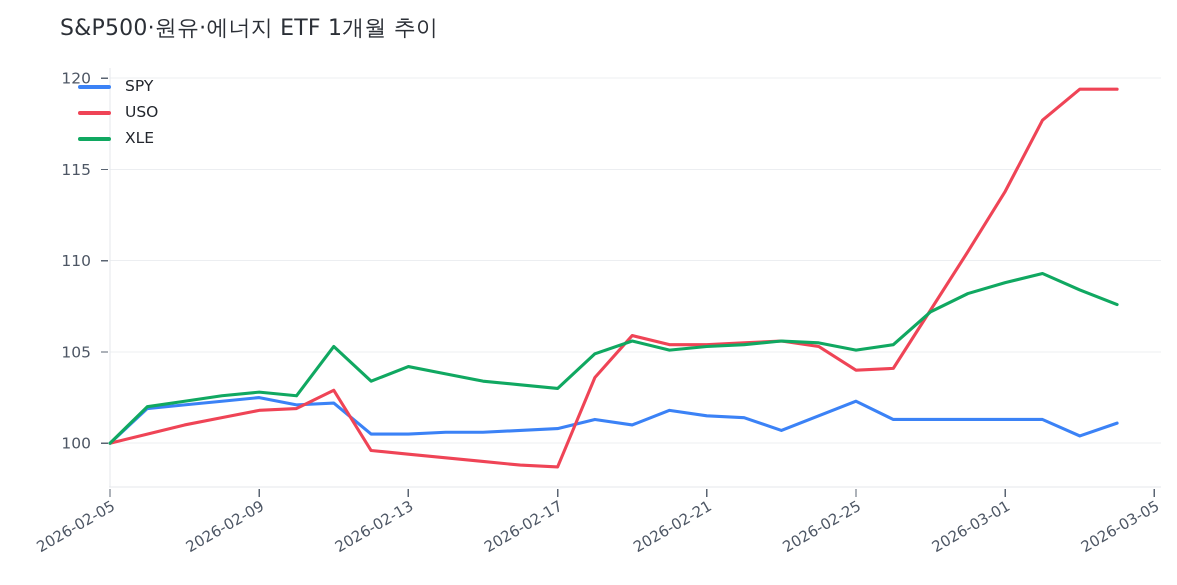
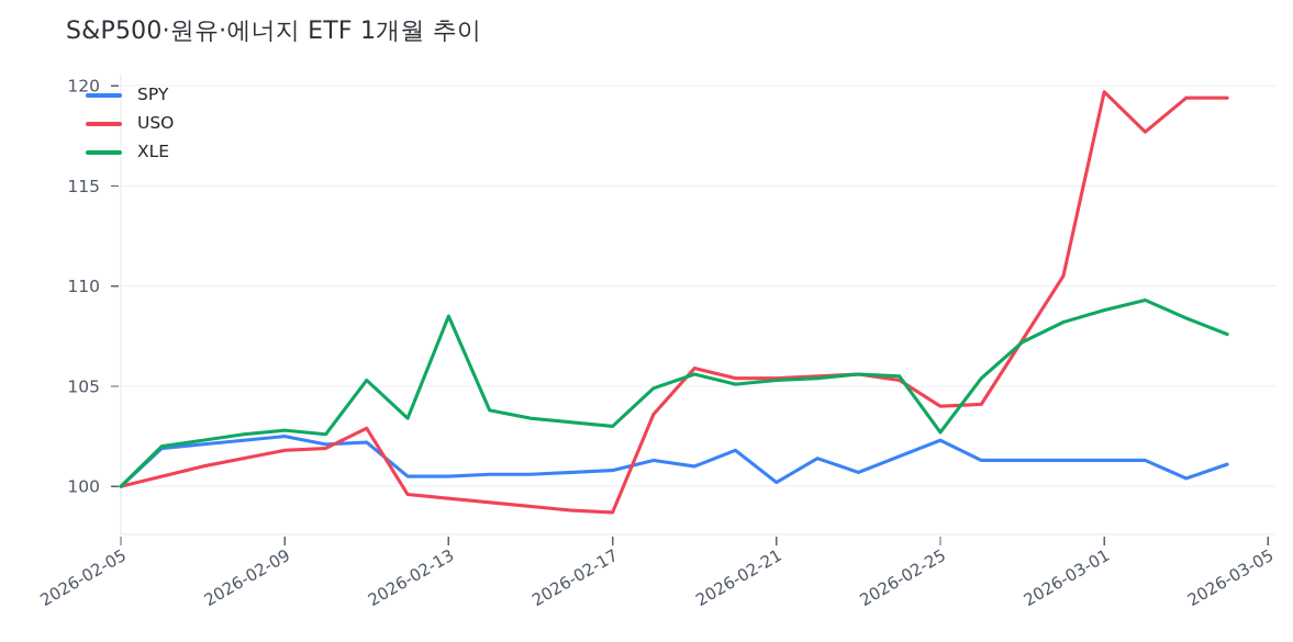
XLE/2026-02-13: 104.2 -> 108.5
SPY/2026-02-21: 101.5 -> 100.2
XLE/2026-02-25: 105.1 -> 102.7
USO/2026-03-01: 113.8 -> 119.7
